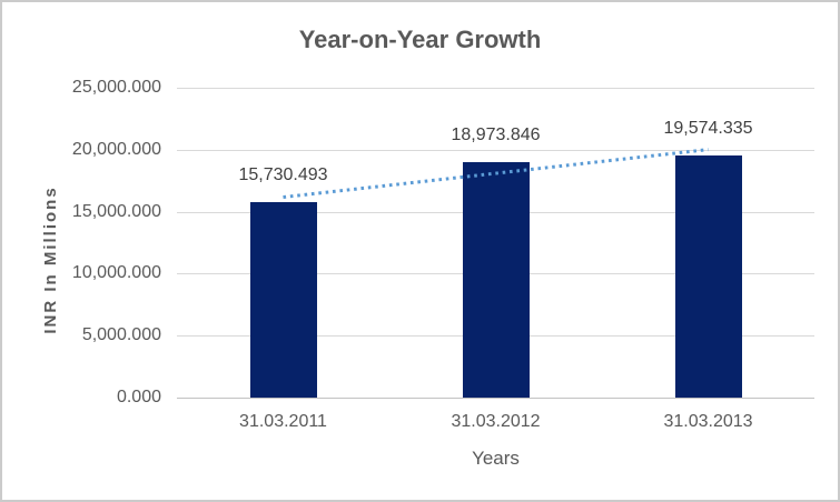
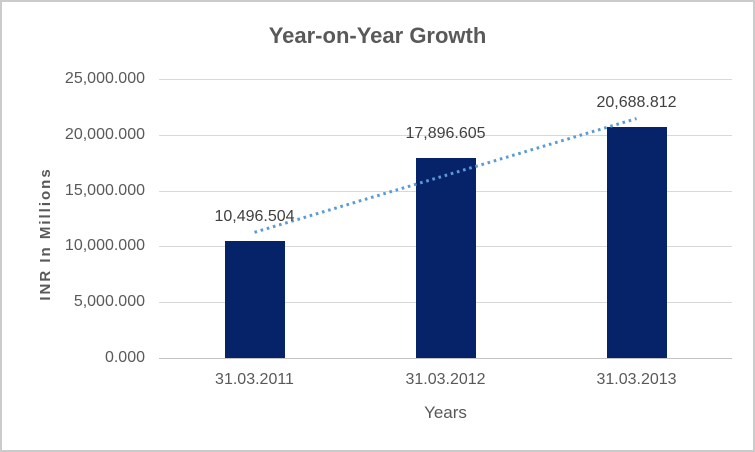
31.03.2011: 15,730.493 -> 10,496.504
31.03.2012: 18,973.846 -> 17,896.605
31.03.2013: 19,574.335 -> 20,688.812
